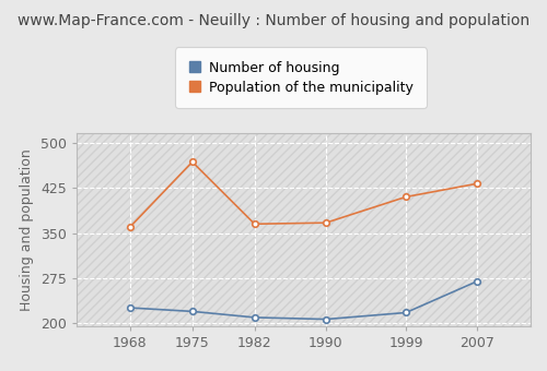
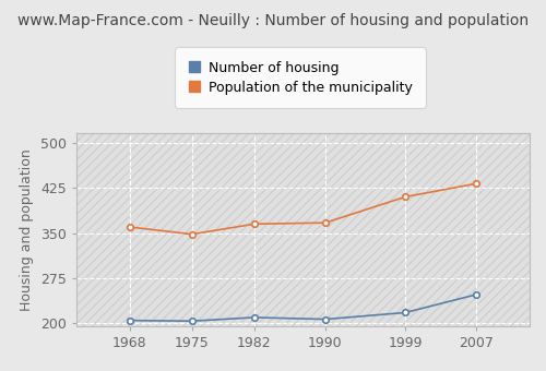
Number of housing/1968: 226 -> 205
Number of housing/1975: 220 -> 204
Population of the municipality/1975: 468 -> 348
Number of housing/2007: 270 -> 248
